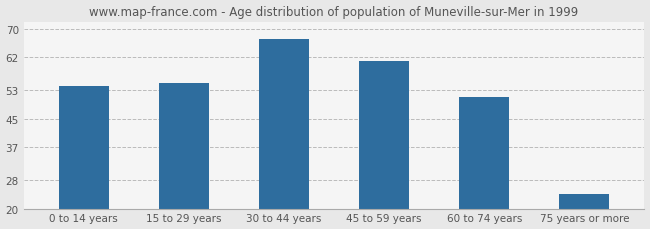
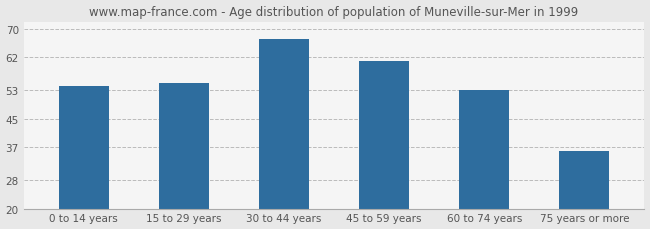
60 to 74 years: 51 -> 53
75 years or more: 24 -> 36
